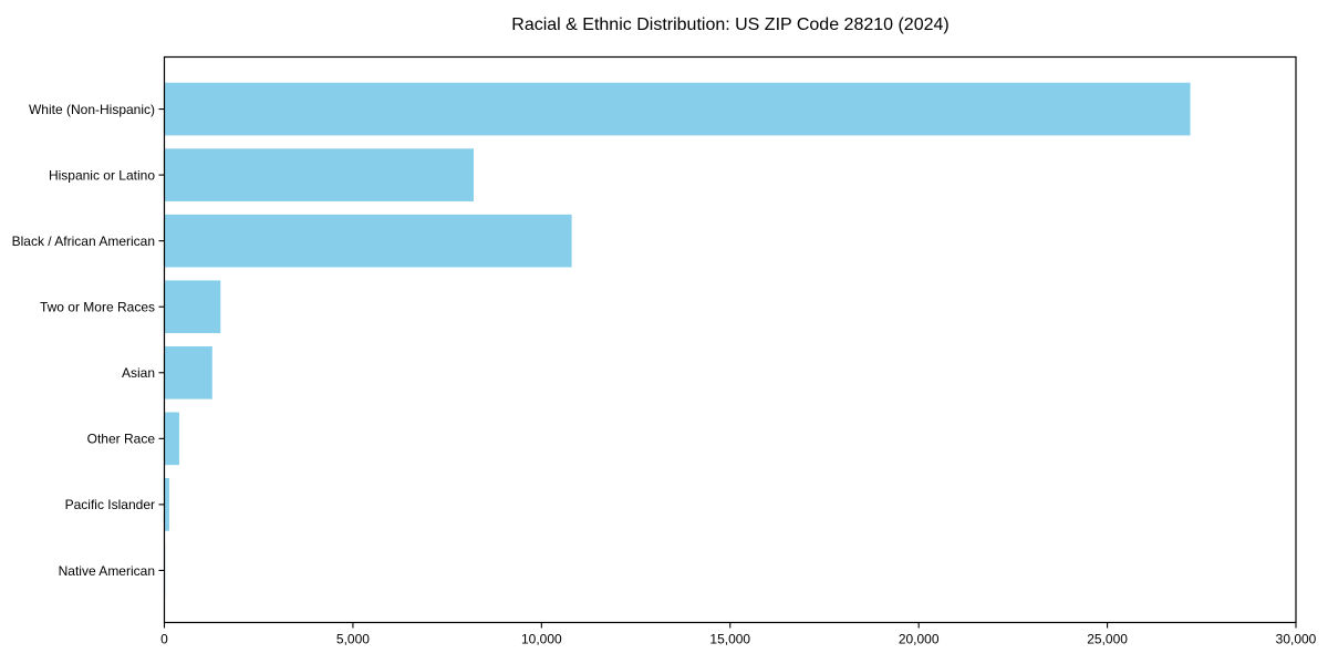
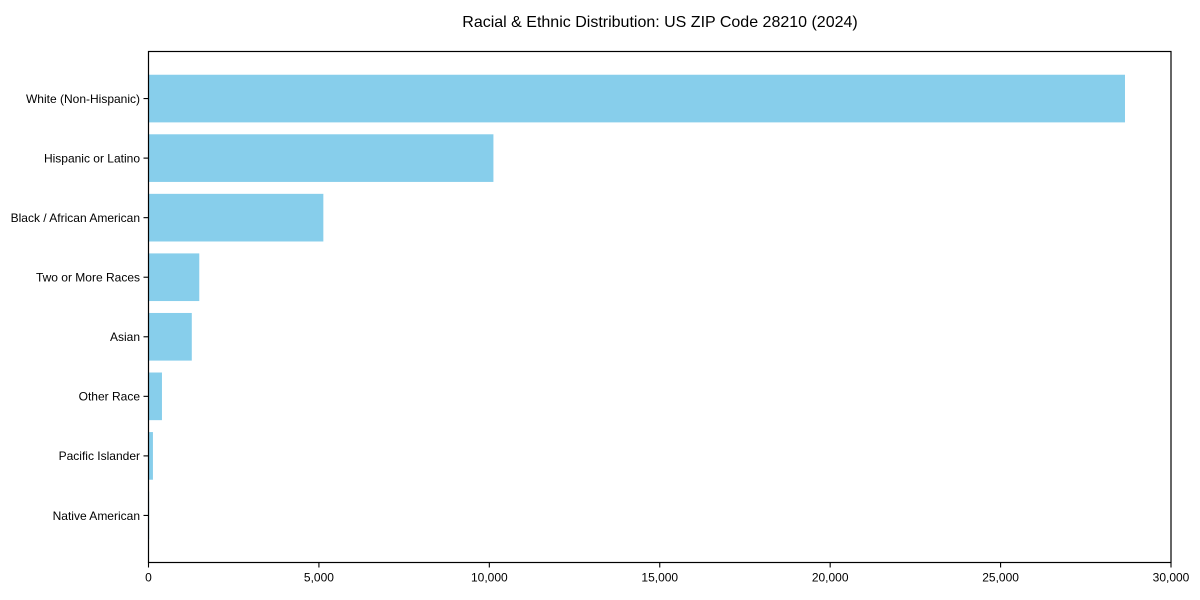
White (Non-Hispanic): 27200 -> 28600
Hispanic or Latino: 8200 -> 10100
Black / African American: 10800 -> 5100
